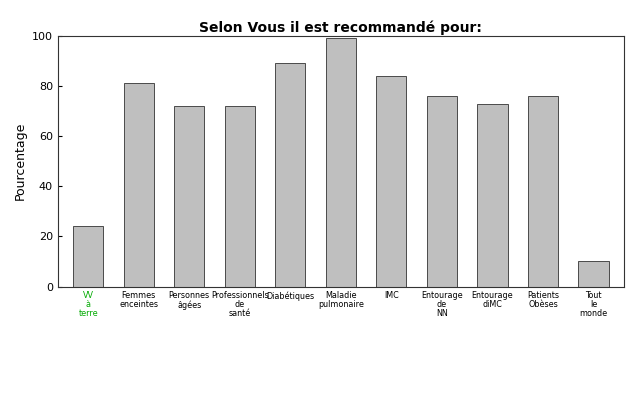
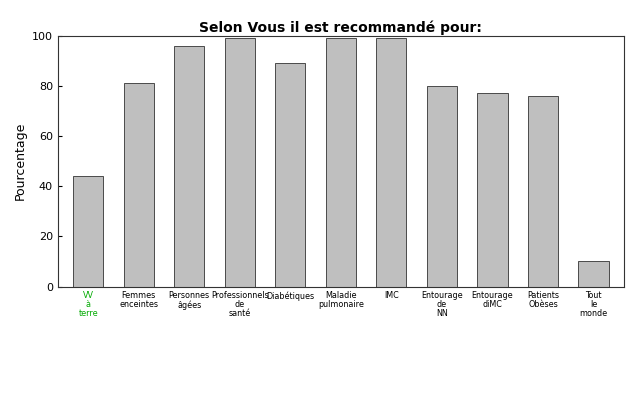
VV à terre: 24 -> 44
Personnes âgées: 72 -> 96
Professionnels de santé: 72 -> 99
IMC: 84 -> 99
Entourage de NN: 76 -> 80
Entourage diMC: 73 -> 77
